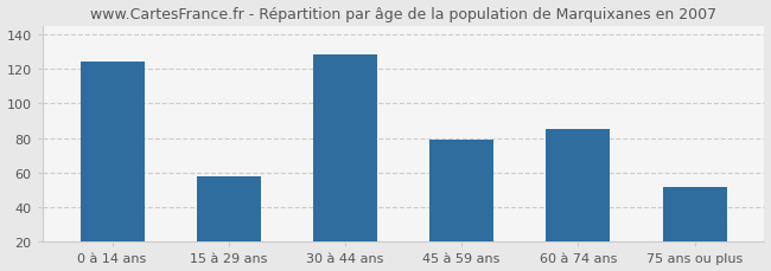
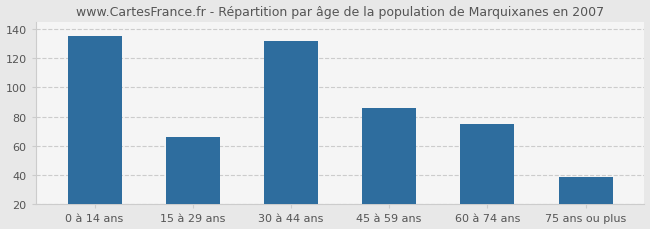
0 à 14 ans: 124 -> 135
15 à 29 ans: 58 -> 66
30 à 44 ans: 128 -> 132
45 à 59 ans: 79 -> 86
60 à 74 ans: 85 -> 75
75 ans ou plus: 52 -> 39
